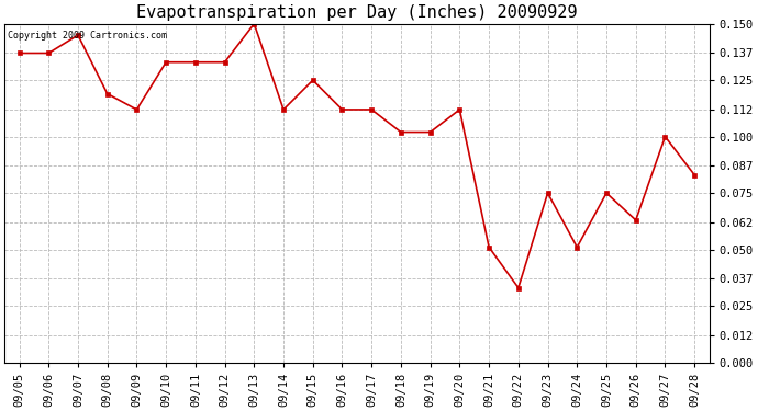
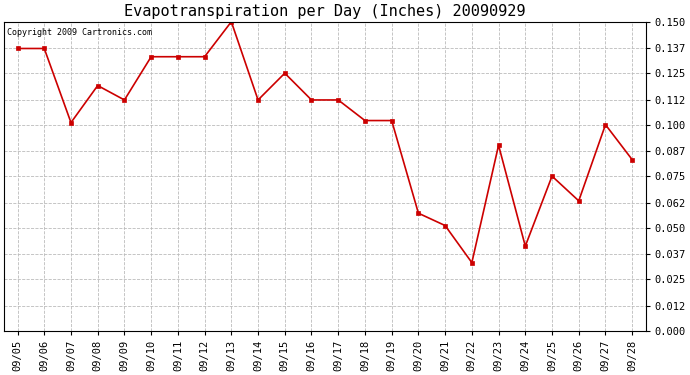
09/07: 0.145 -> 0.101
09/20: 0.112 -> 0.057
09/23: 0.075 -> 0.090
09/24: 0.051 -> 0.041
